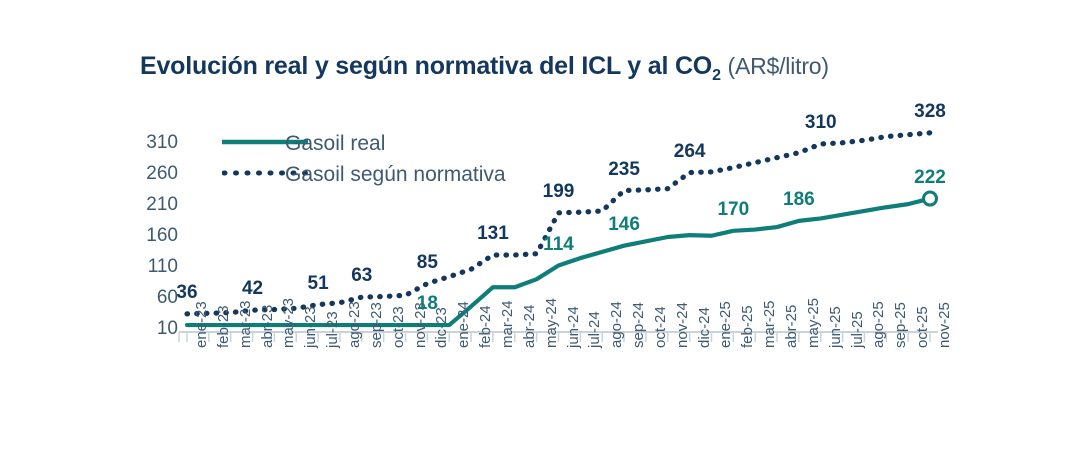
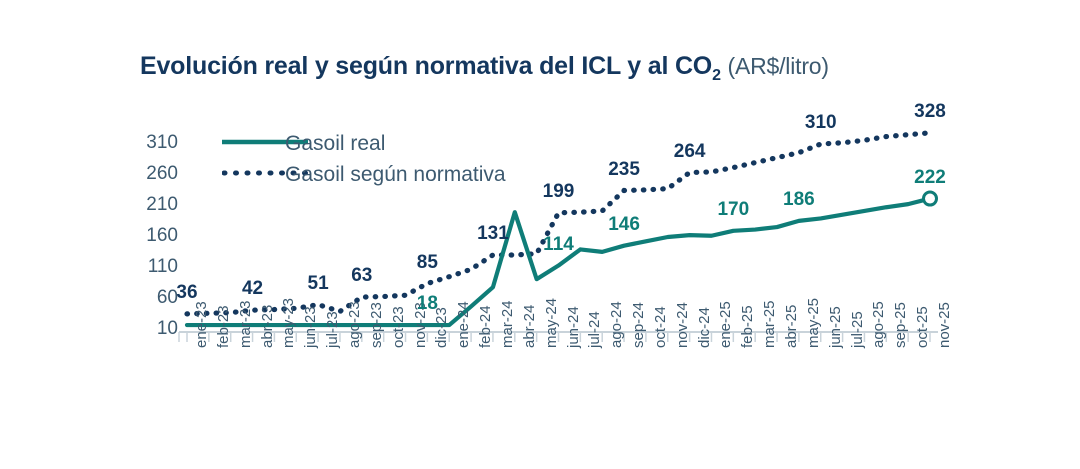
Gasoil según normativa/ago-23: 50 -> 40
Gasoil real/abr-24: 80 -> 200
Gasoil real/jul-24: 130 -> 140
